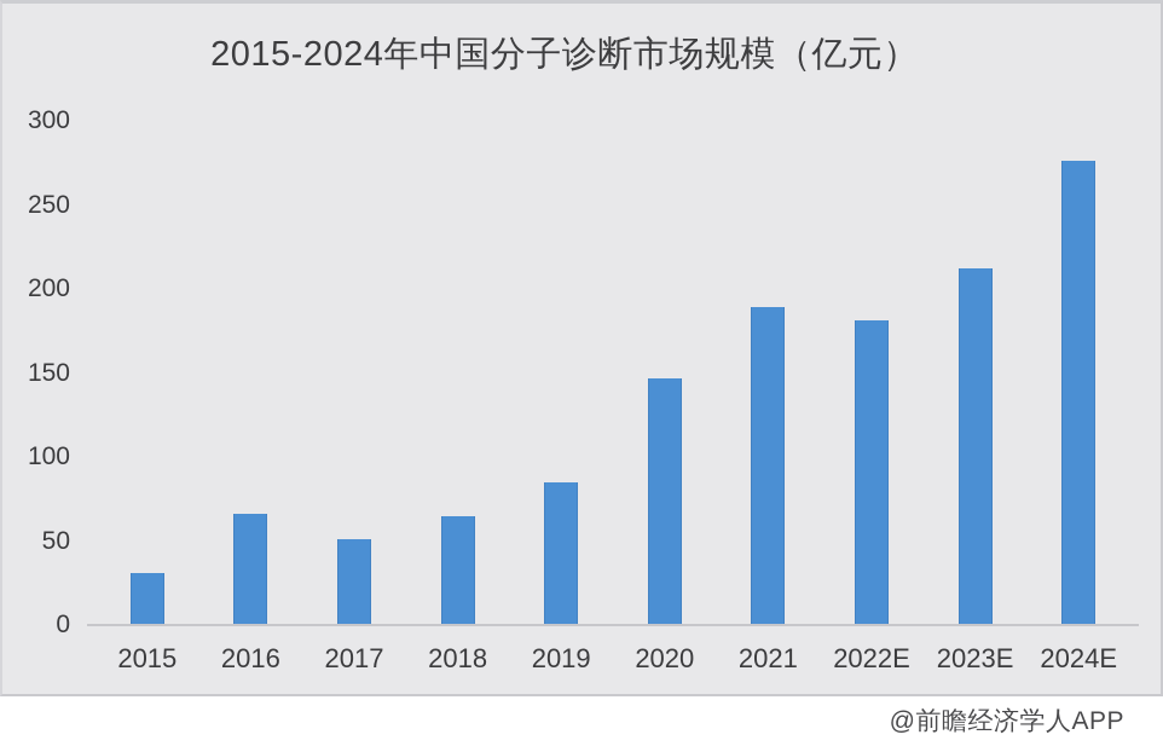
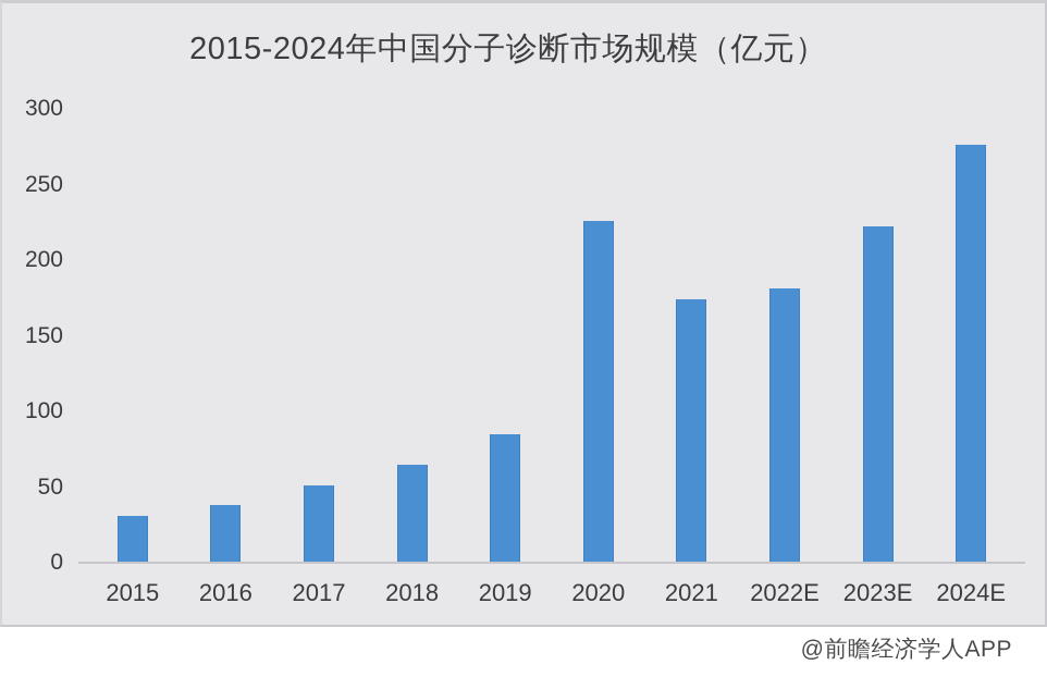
2016: 66 -> 38
2020: 147 -> 226
2021: 189 -> 174
2023E: 212 -> 222
